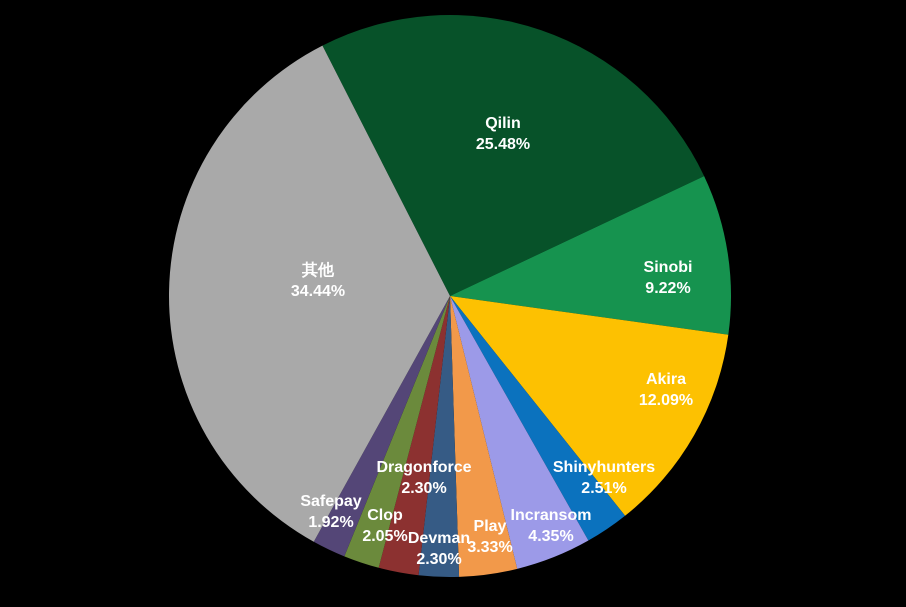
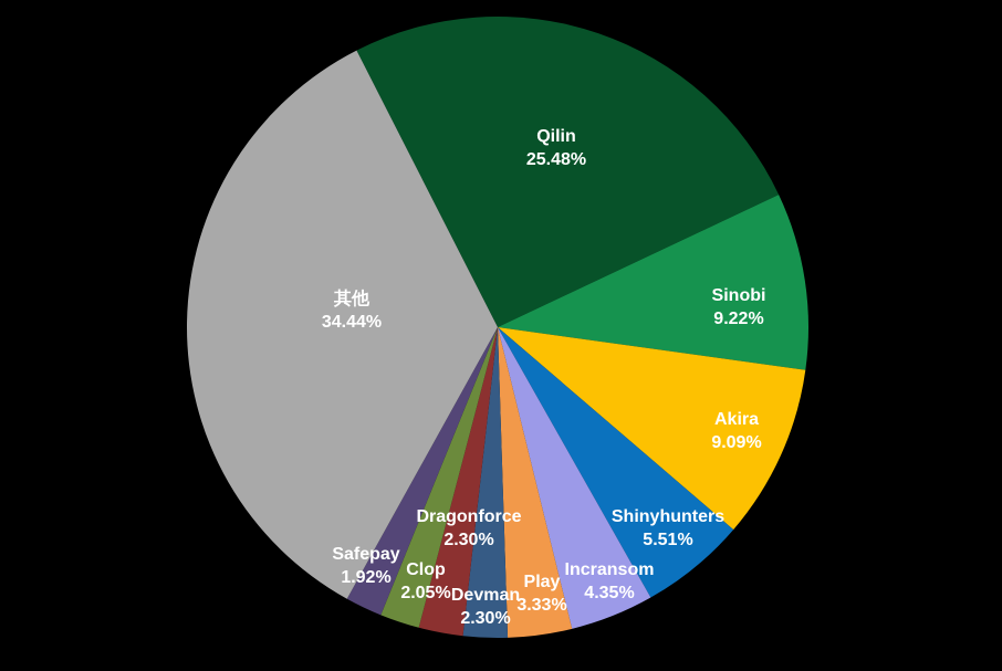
Akira: 12.09% -> 9.09%
Shinyhunters: 2.51% -> 5.51%
